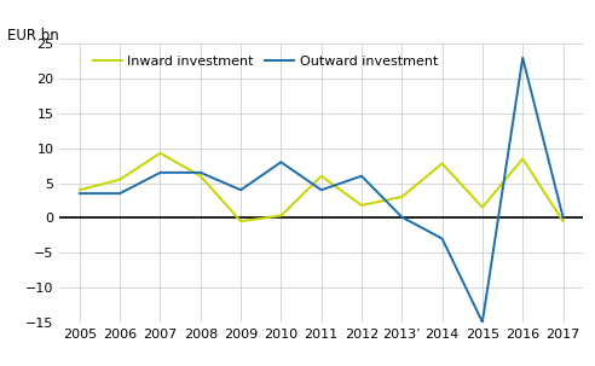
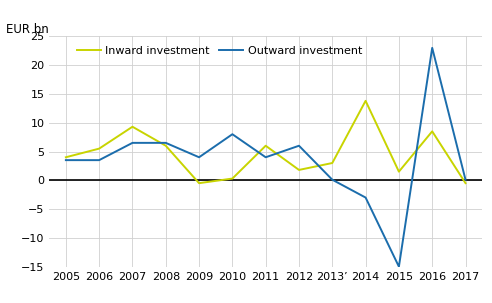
Inward investment/2014: 7.8 -> 13.8
